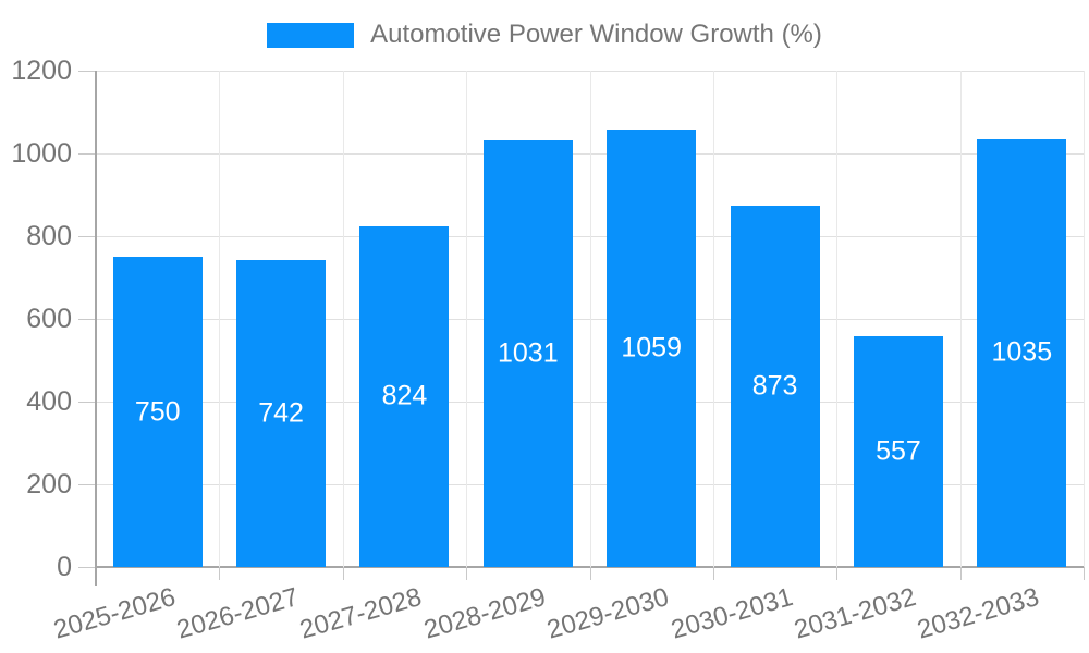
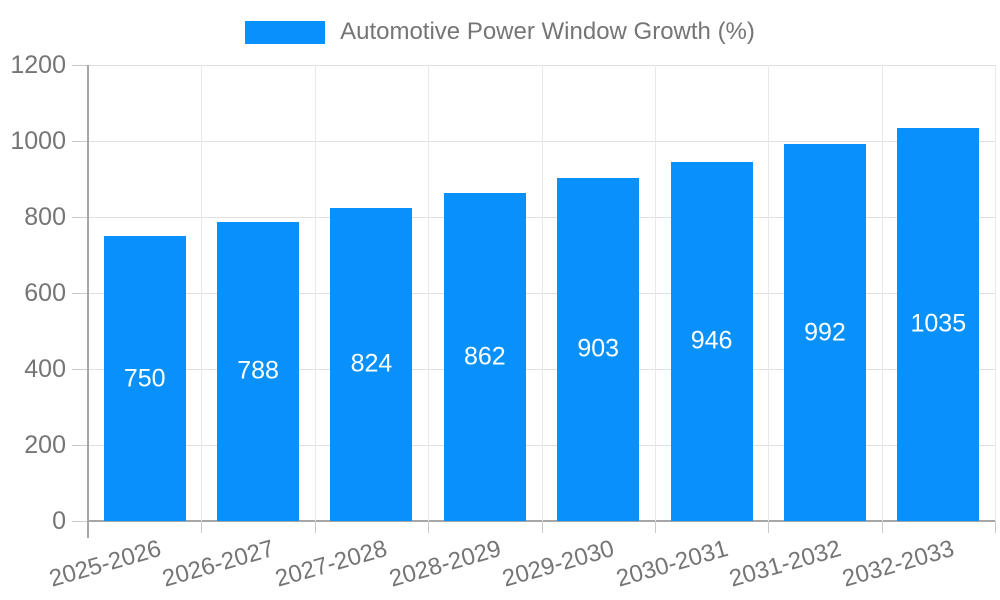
2026-2027: 742 -> 788
2028-2029: 1031 -> 862
2029-2030: 1059 -> 903
2030-2031: 873 -> 946
2031-2032: 557 -> 992
